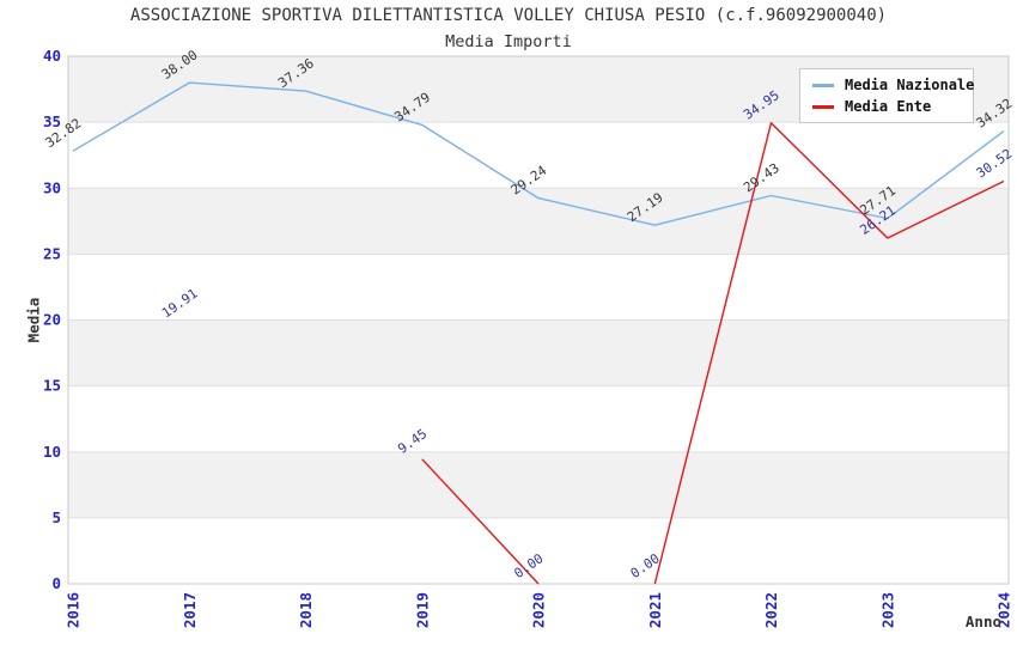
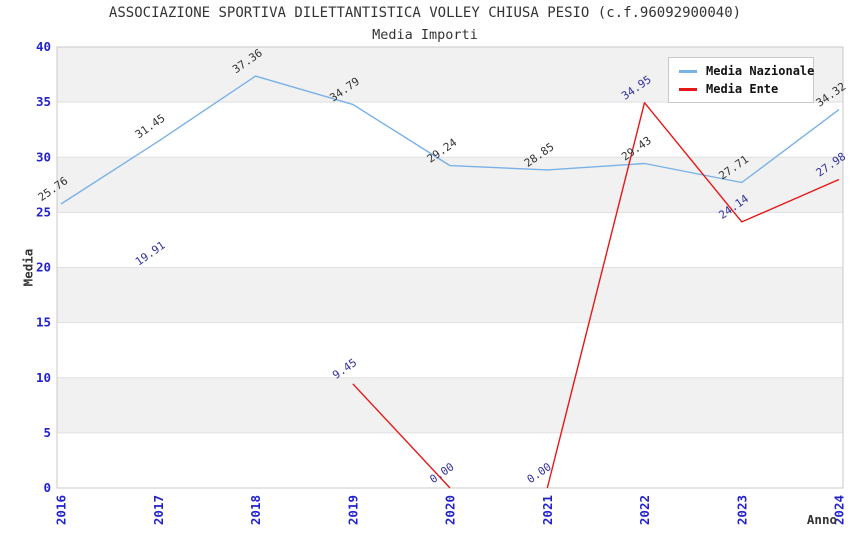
Media Nazionale/2016: 32.82 -> 25.76
Media Nazionale/2017: 38.00 -> 31.45
Media Nazionale/2021: 27.19 -> 28.85
Media Ente/2023: 26.21 -> 24.14
Media Ente/2024: 30.52 -> 27.98
